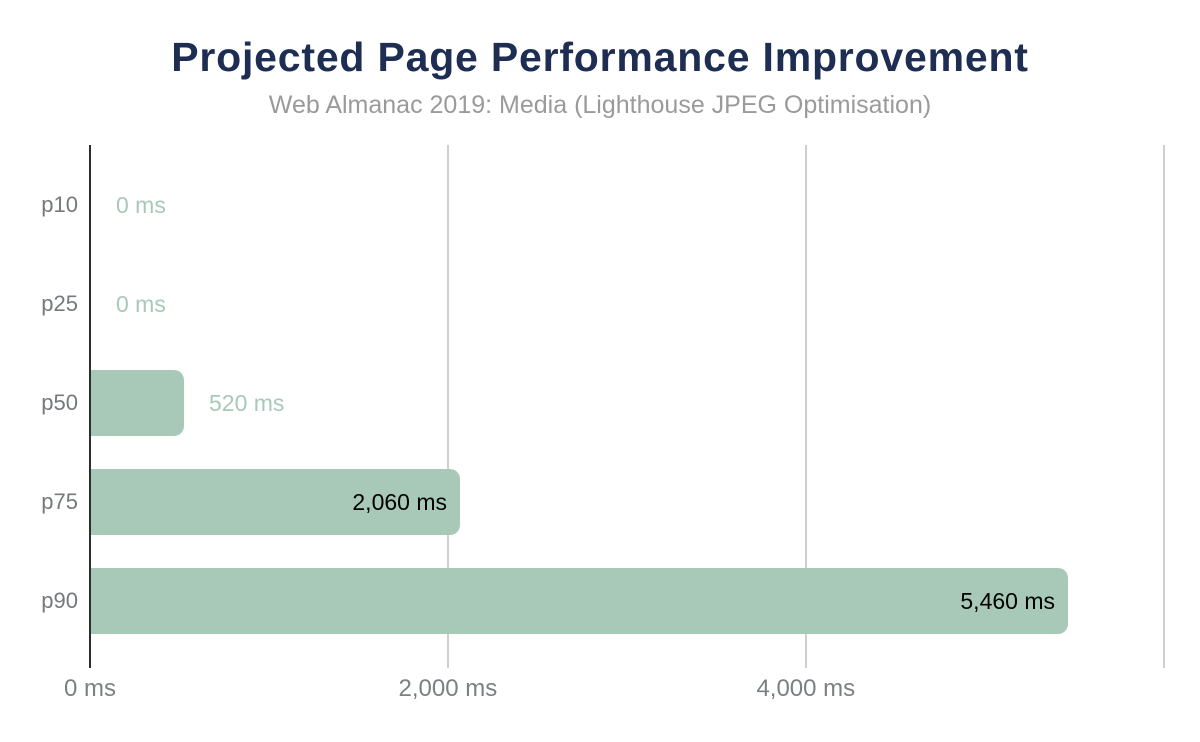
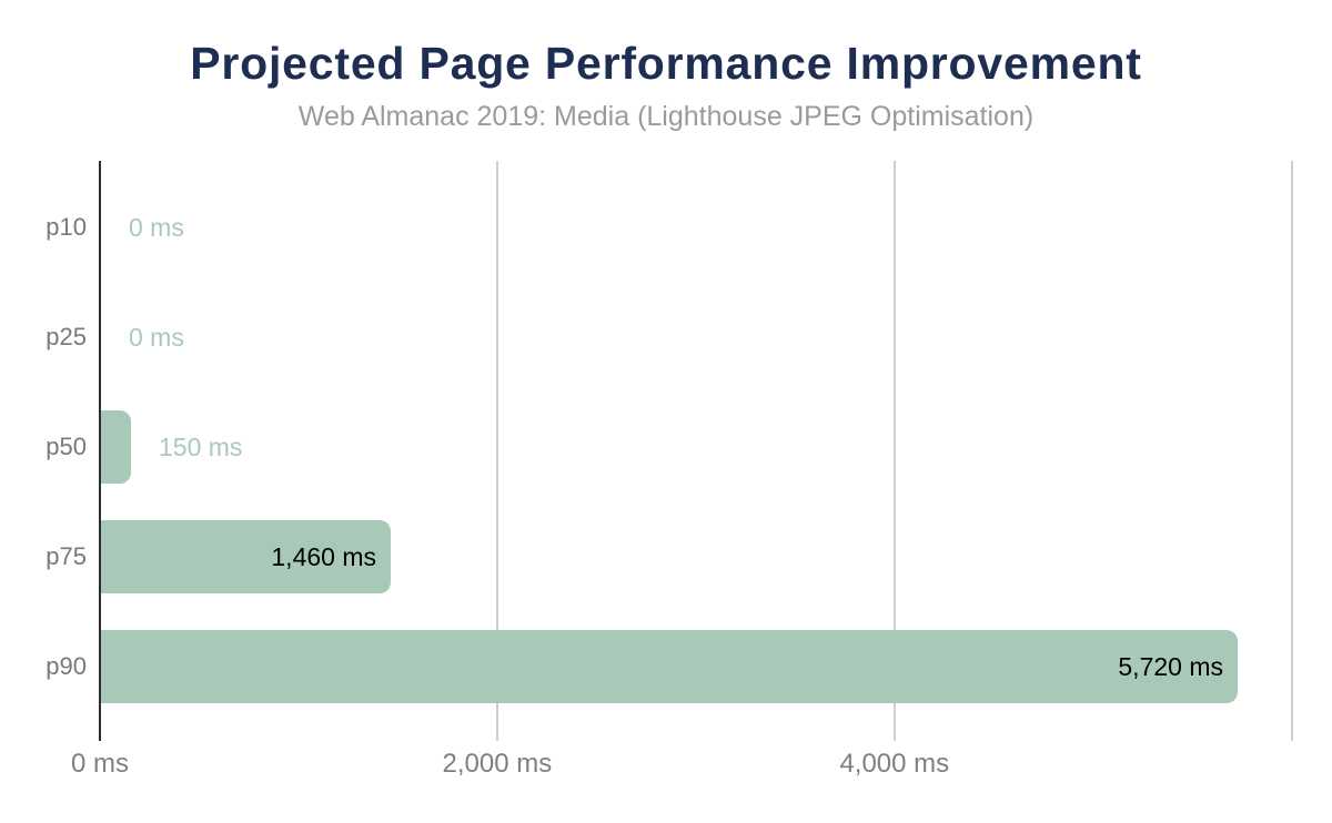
p50: 520 -> 150
p75: 2,060 -> 1,460
p90: 5,460 -> 5,720
